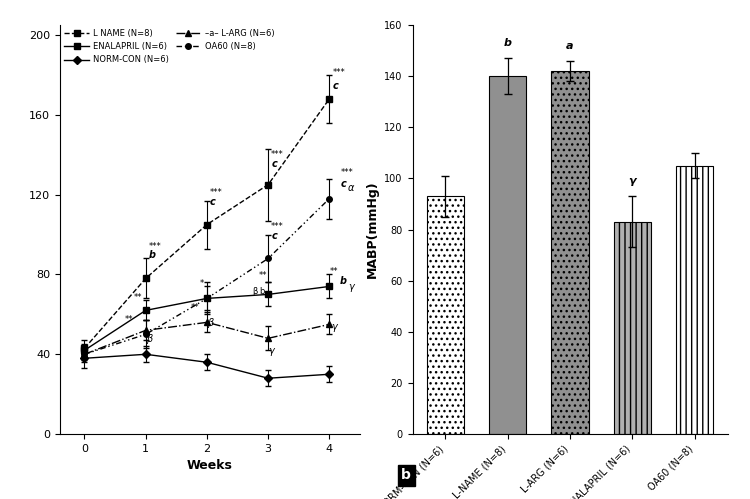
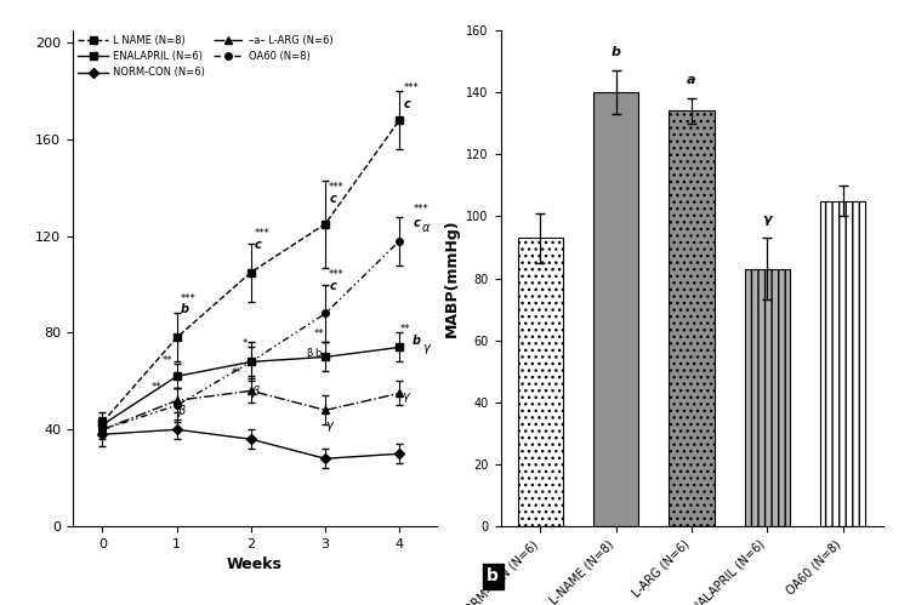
L-ARG (N=6): 142 -> 134
